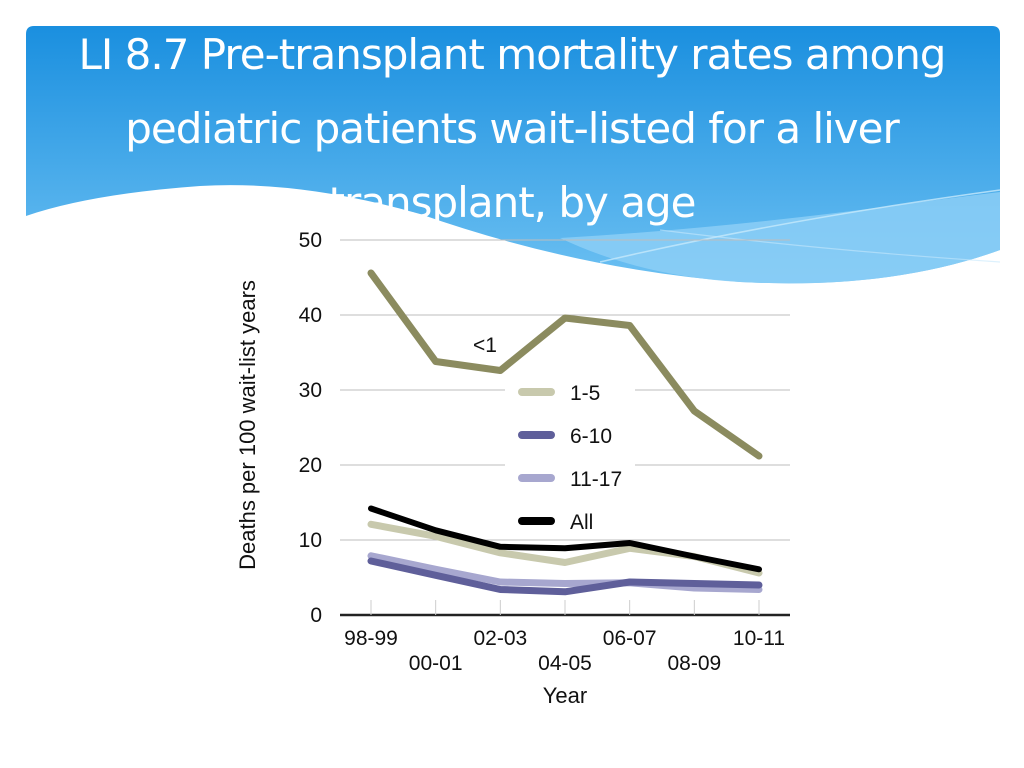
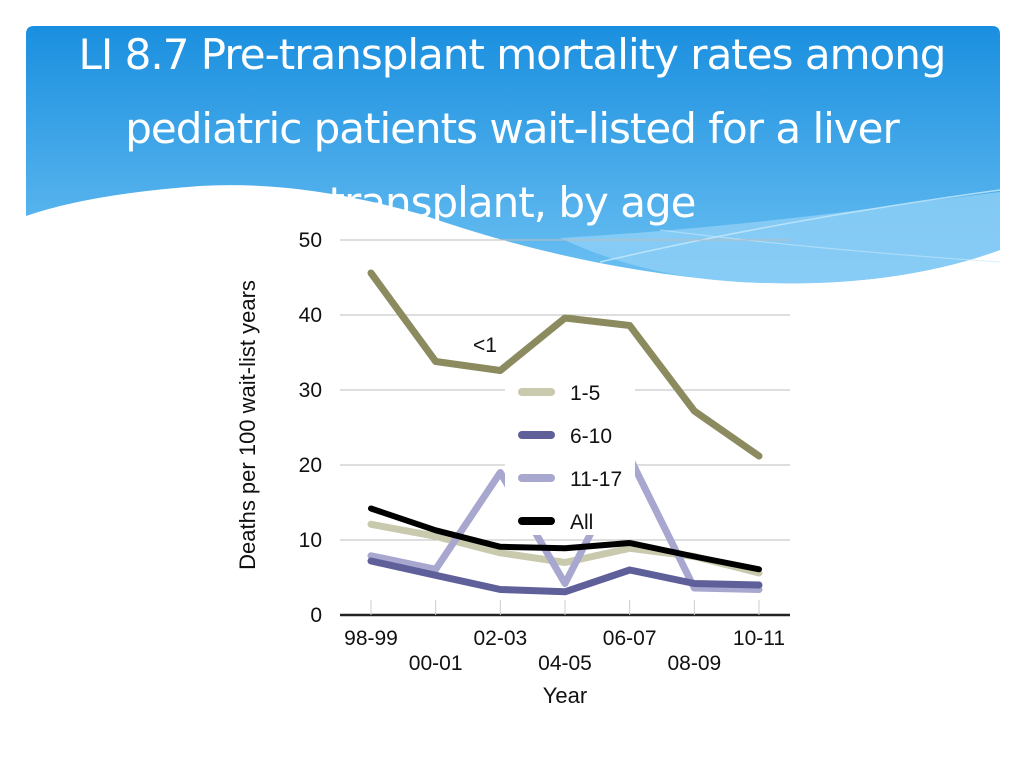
11-17/02-03: 4 -> 19
6-10/06-07: 4 -> 6
11-17/06-07: 4 -> 21
